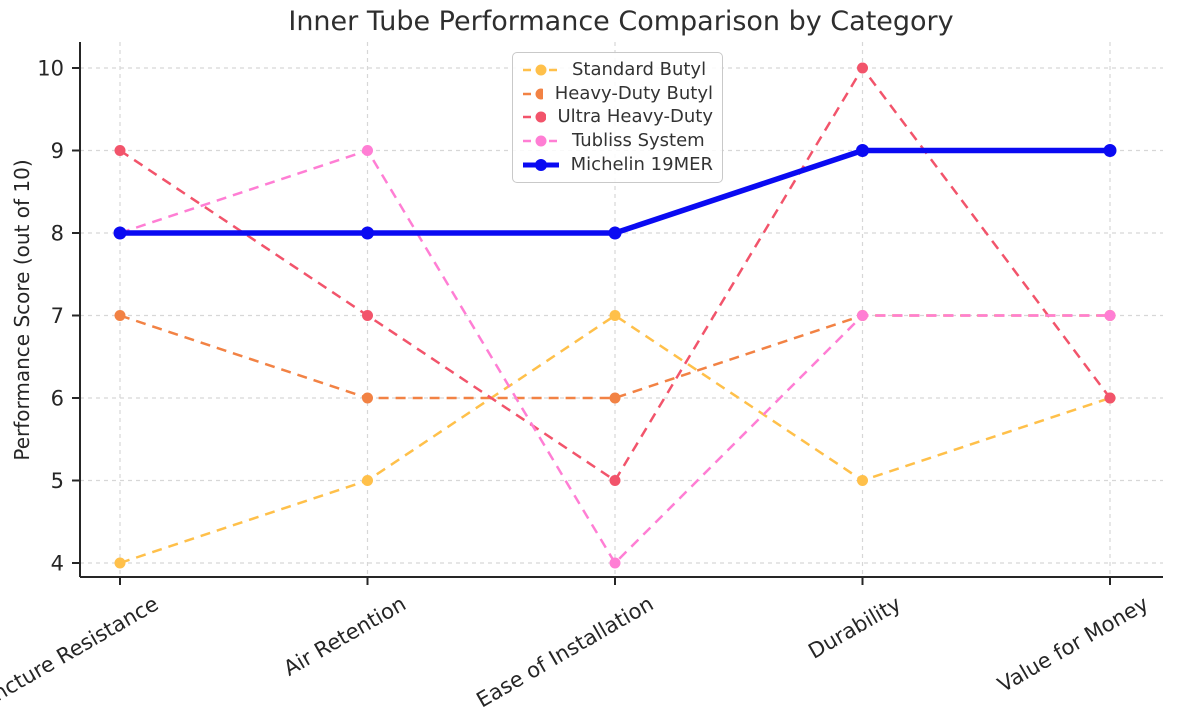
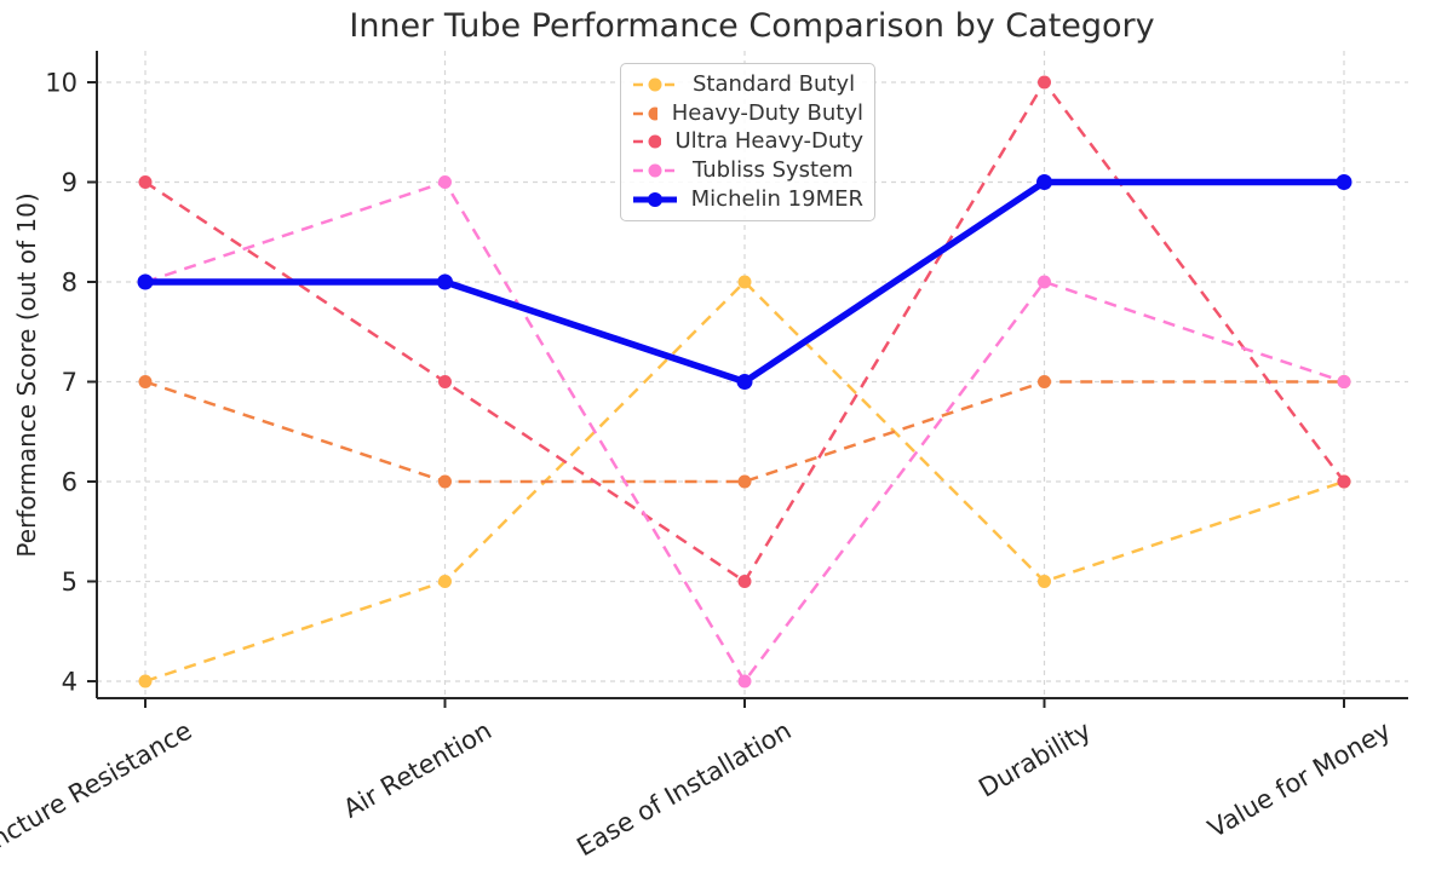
Standard Butyl/Ease of Installation: 7 -> 8
Michelin 19MER/Ease of Installation: 8 -> 7
Tubliss System/Durability: 7 -> 8
